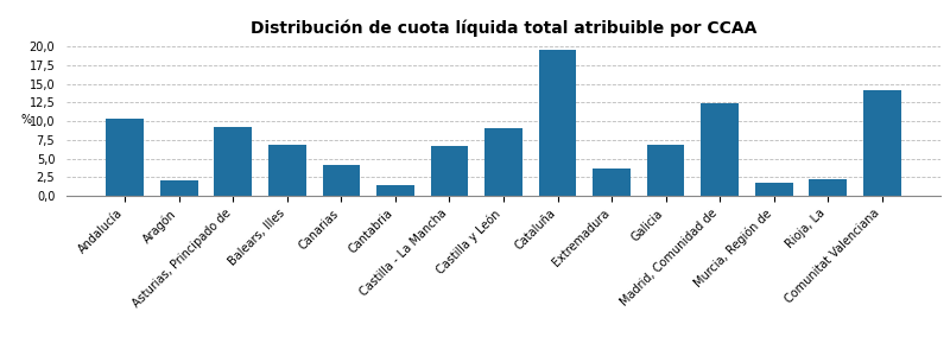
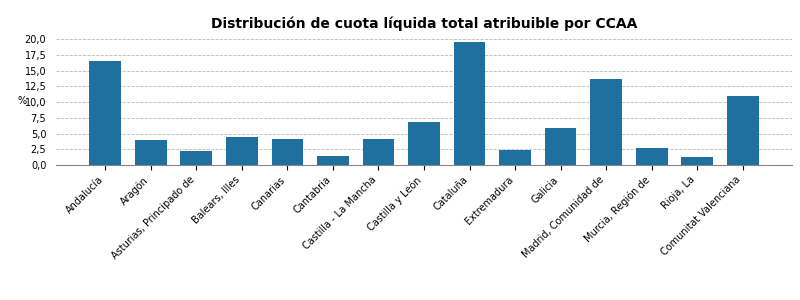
Andalucía: 10,4 -> 16,6
Aragón: 2,0 -> 3,9
Asturias, Principado de: 9,2 -> 2,2
Balears, Illes: 6,8 -> 4,4
Castilla - La Mancha: 6,6 -> 4,2
Castilla y León: 9,0 -> 6,8
Extremadura: 3,6 -> 2,4
Galicia: 6,8 -> 5,9
Madrid, Comunidad de: 12,4 -> 13,6
Murcia, Región de: 1,8 -> 2,7
Rioja, La: 2,2 -> 1,2
Comunitat Valenciana: 14,2 -> 10,9
